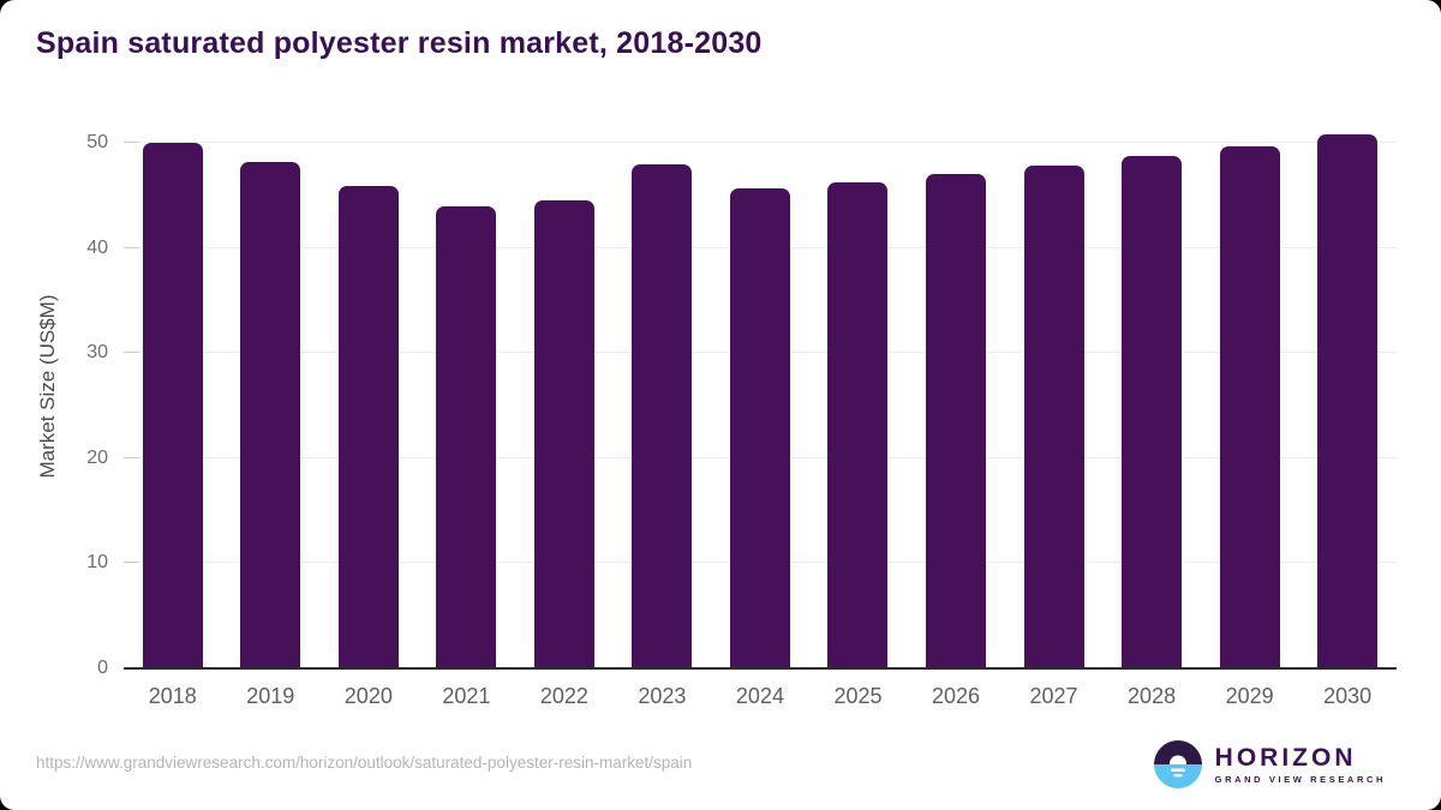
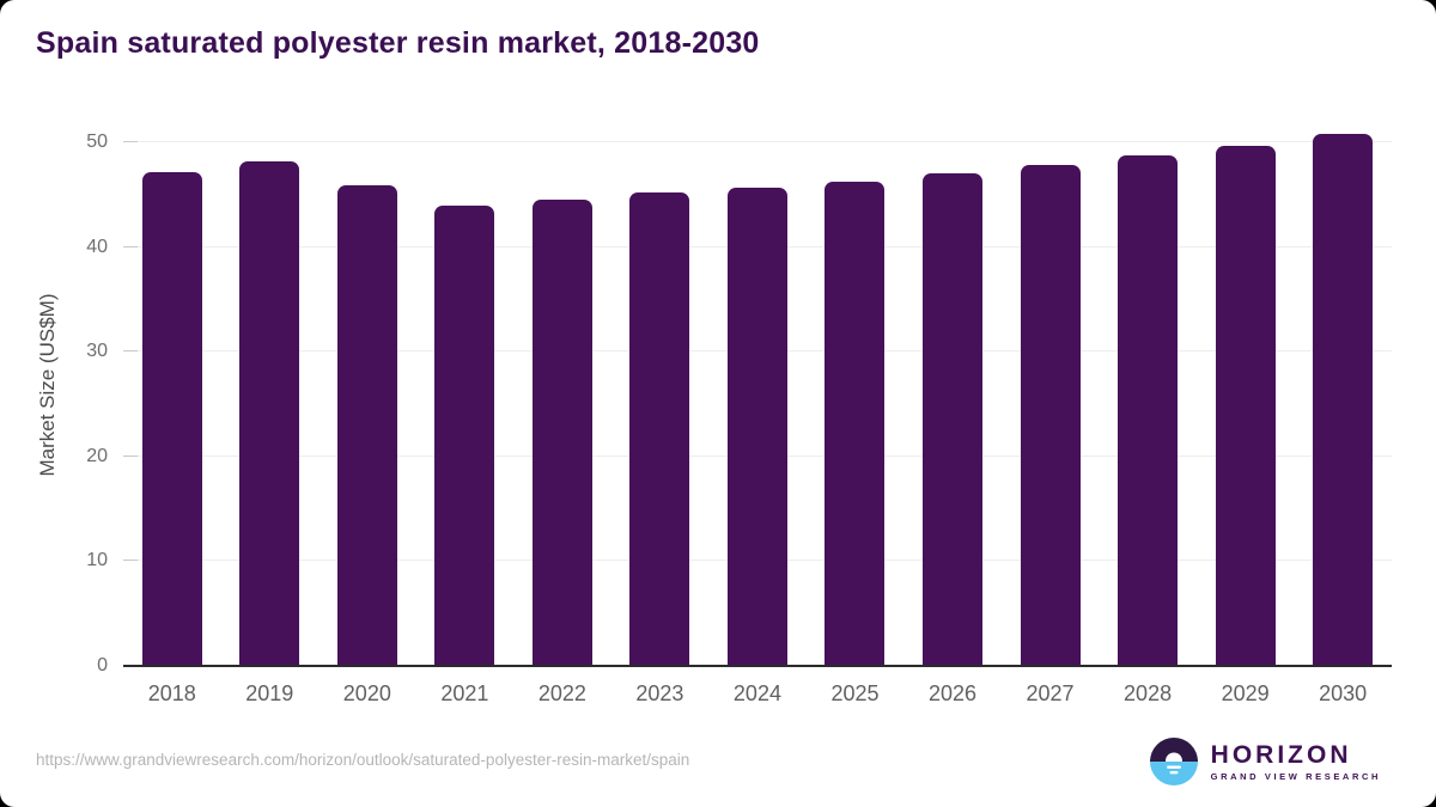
2018: 50 -> 47
2023: 48 -> 45
